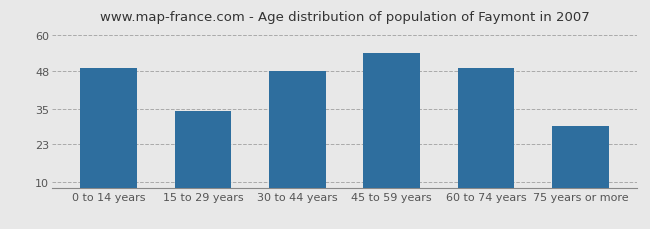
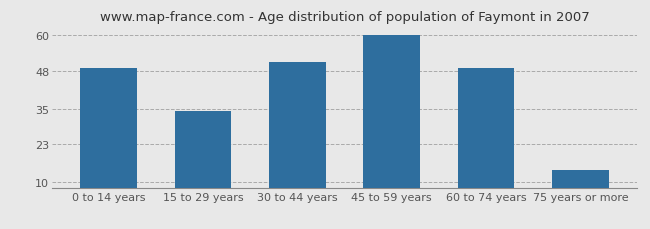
30 to 44 years: 48 -> 51
45 to 59 years: 54 -> 60
75 years or more: 29 -> 14
